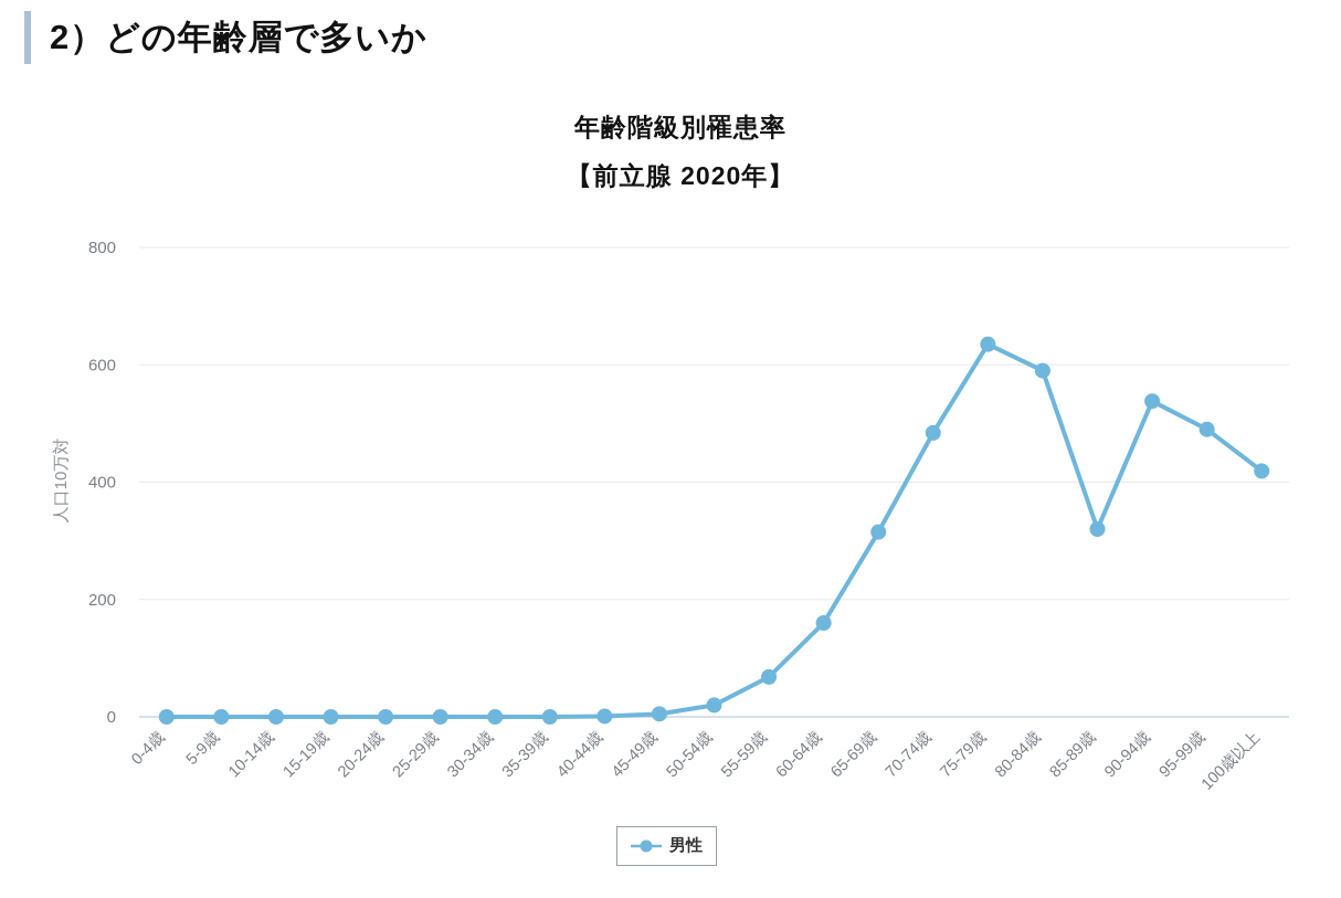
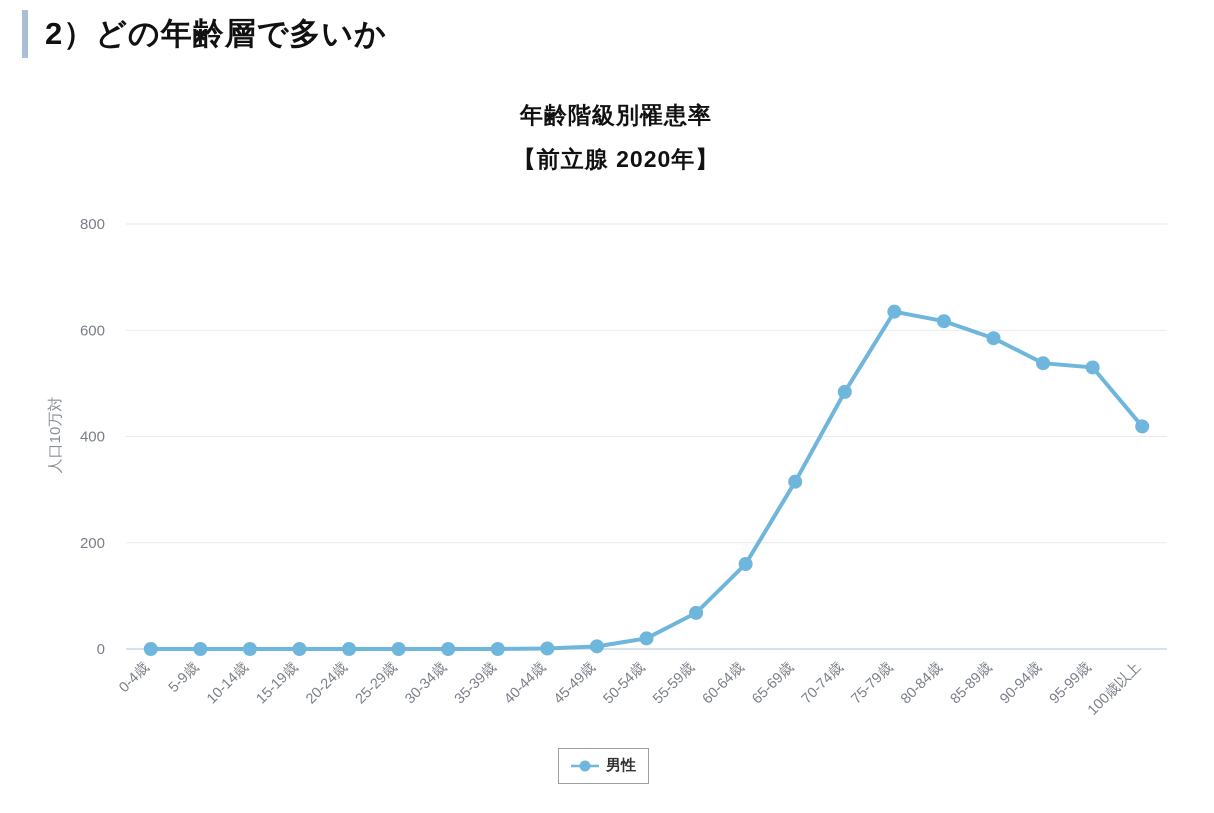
80-84歳: 590 -> 620
85-89歳: 320 -> 580
95-99歳: 490 -> 530
